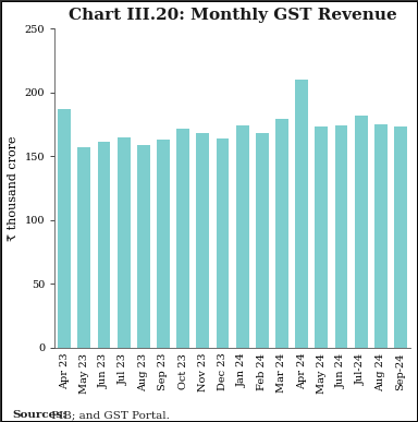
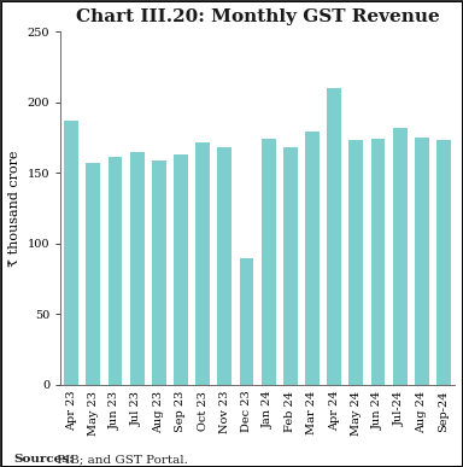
Dec 23: 164 -> 90
